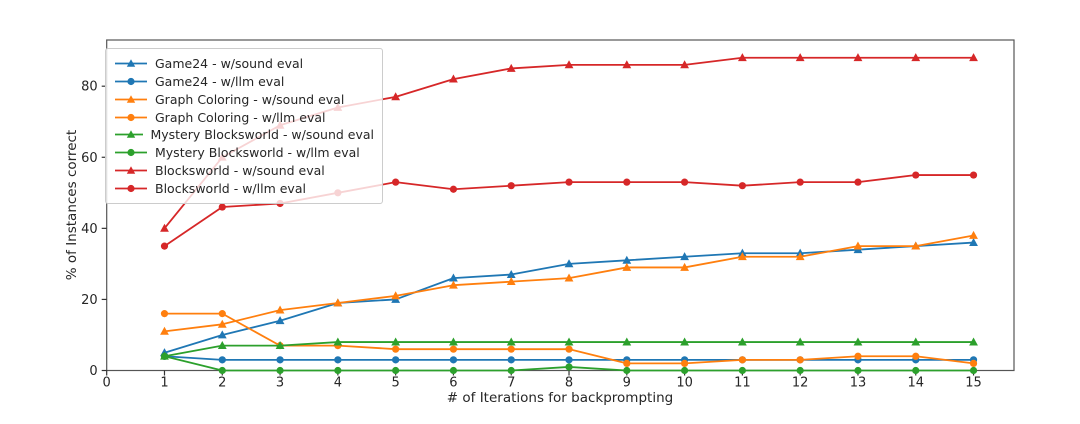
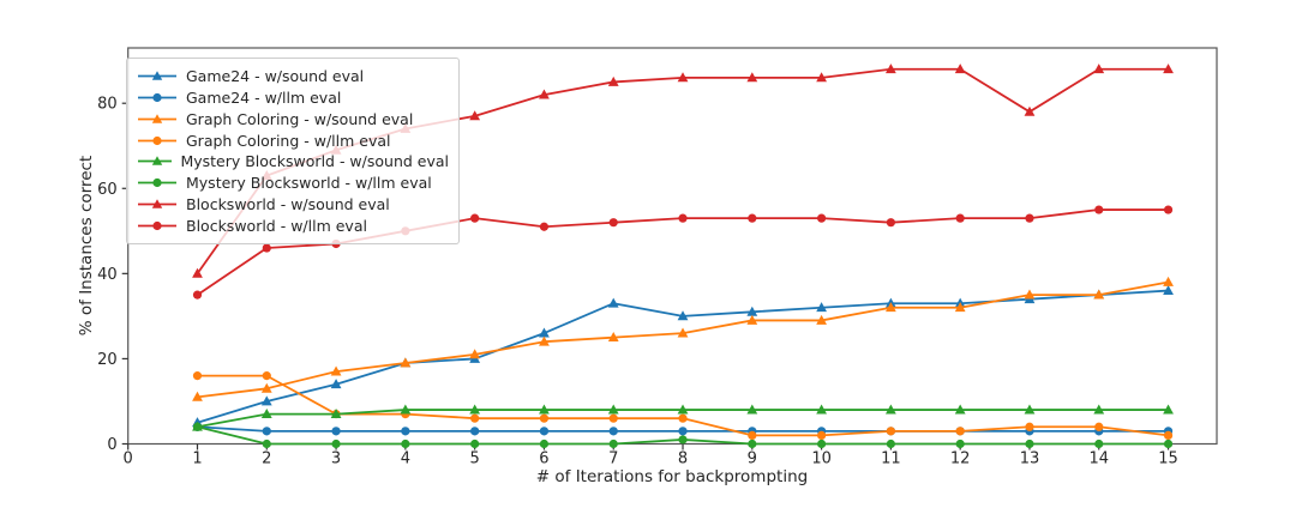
Blocksworld - w/sound eval/2: 60 -> 63
Game24 - w/sound eval/7: 27 -> 33
Blocksworld - w/sound eval/13: 88 -> 78
